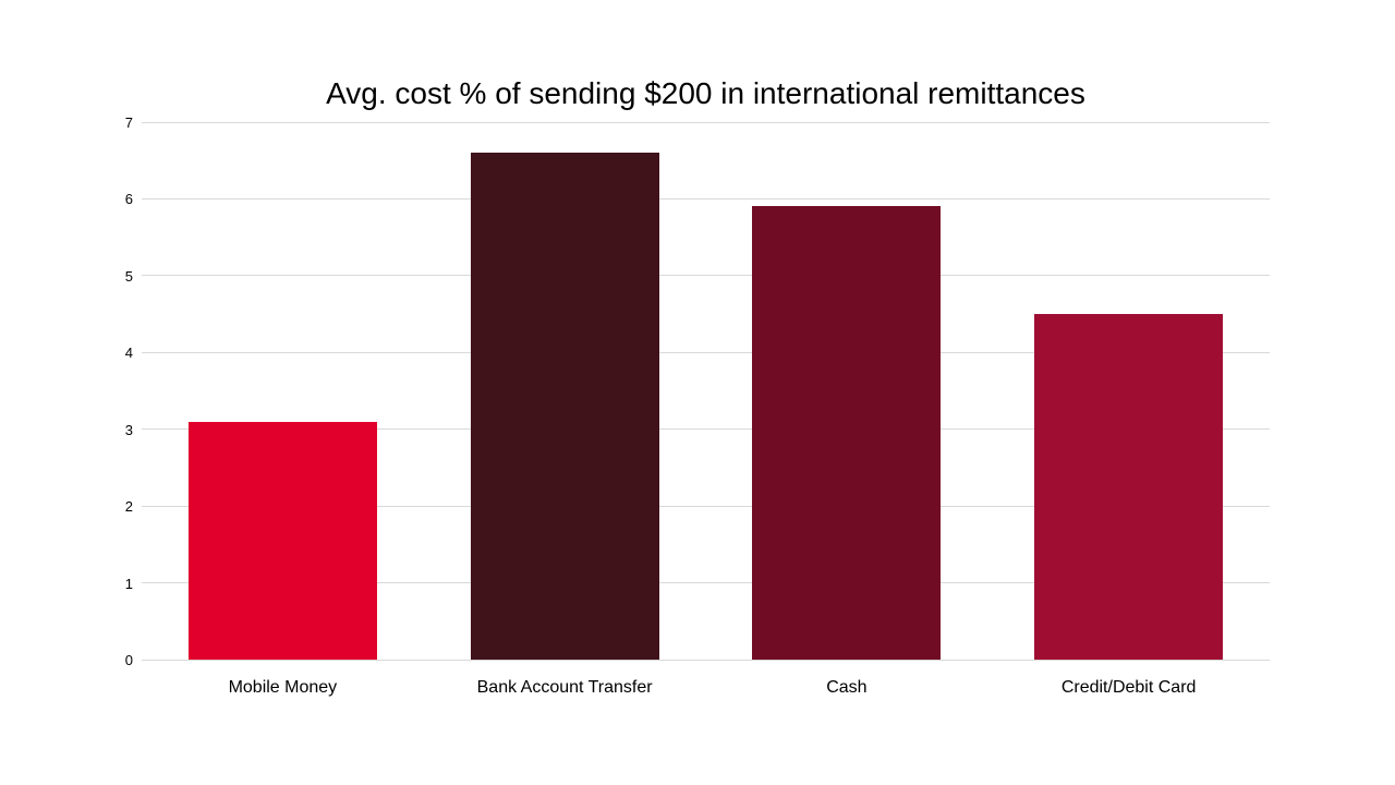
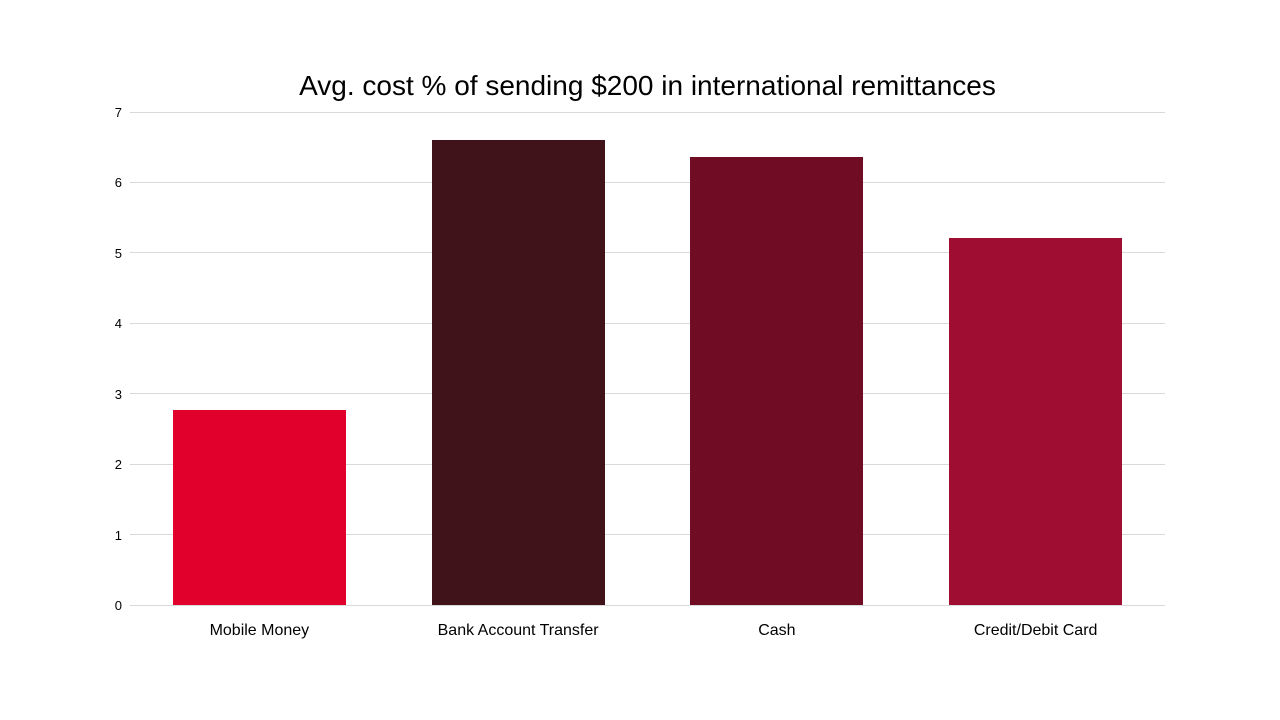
Mobile Money: 3.1 -> 2.8
Cash: 5.9 -> 6.4
Credit/Debit Card: 4.5 -> 5.2
